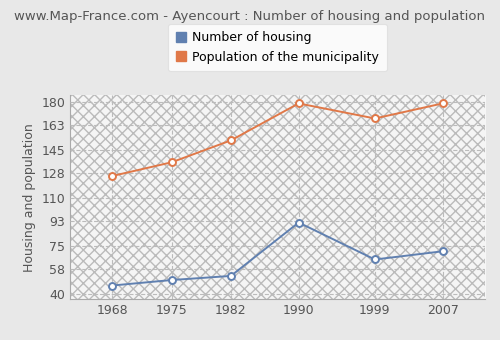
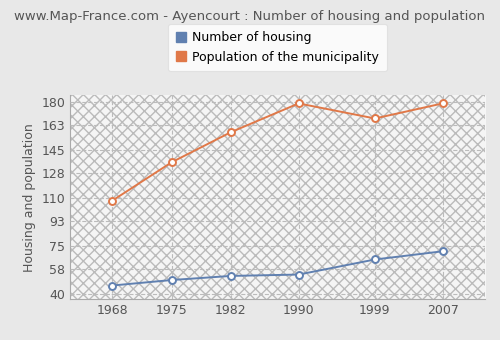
Population of the municipality/1968: 126 -> 108
Population of the municipality/1982: 152 -> 158
Number of housing/1990: 92 -> 54
